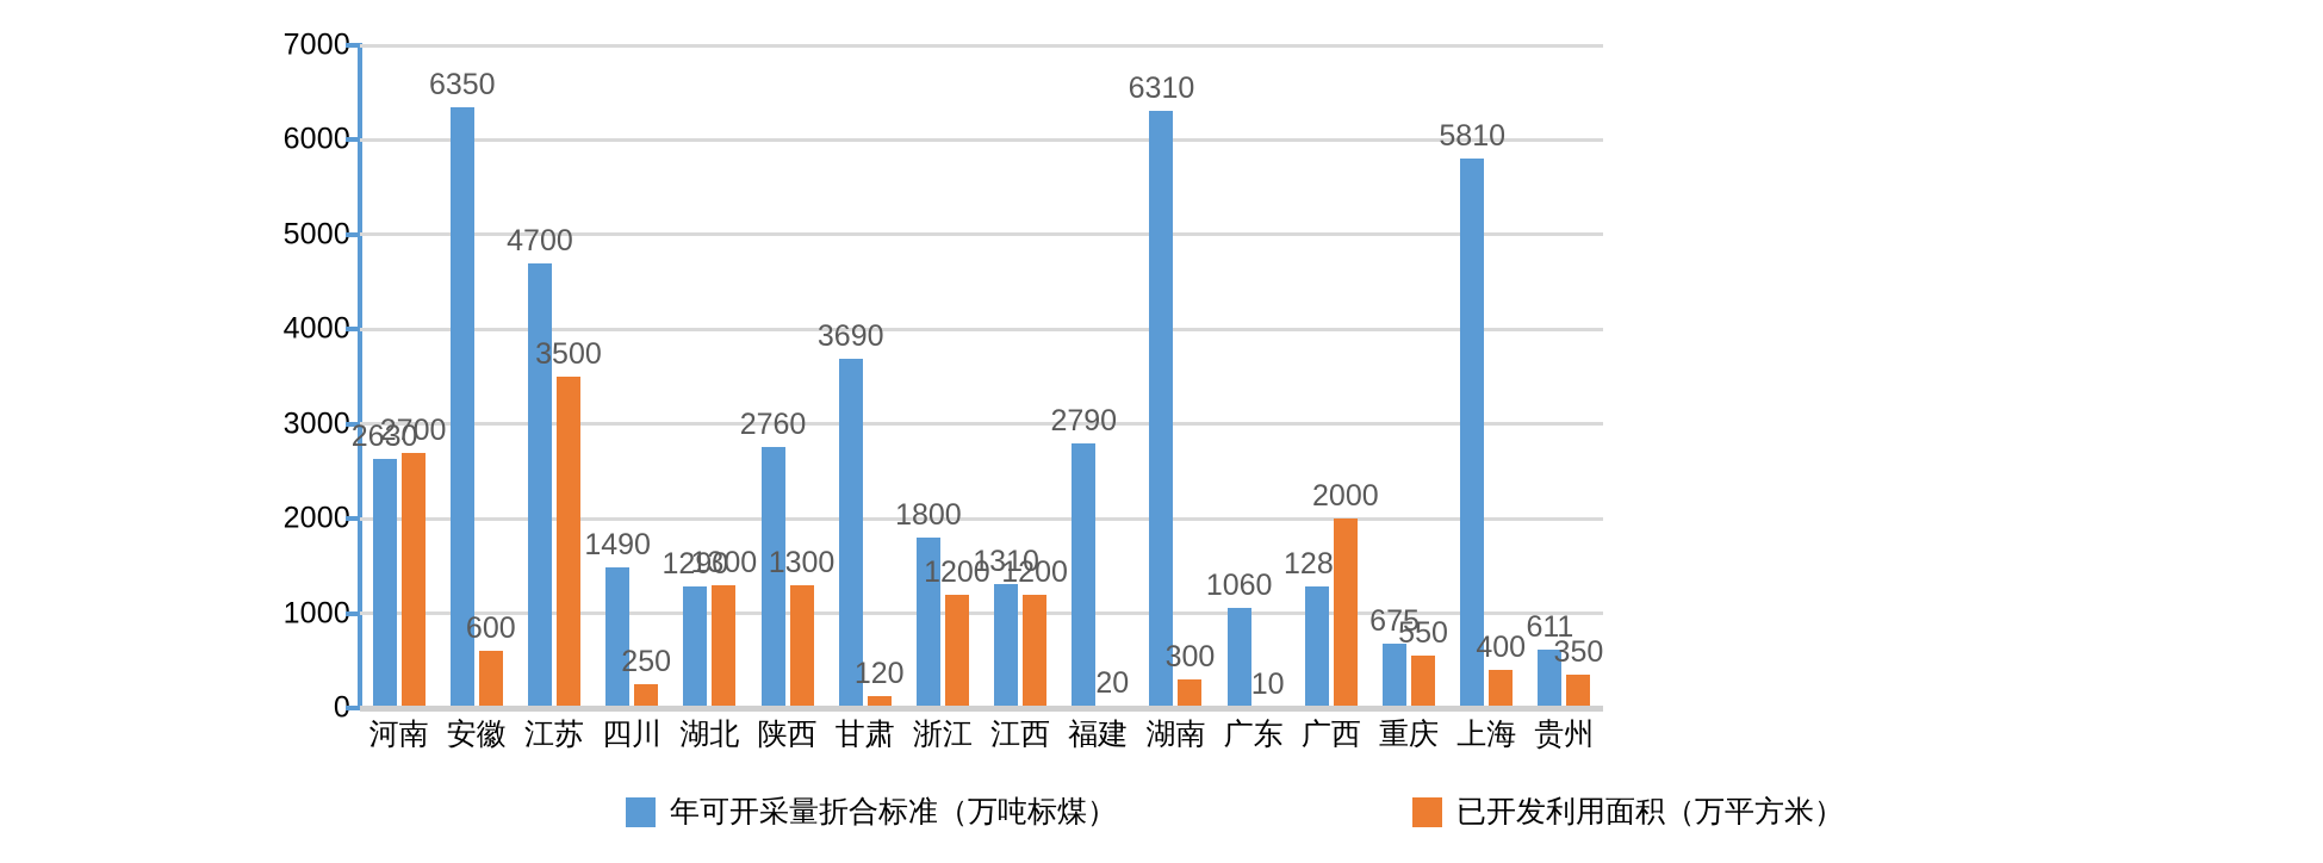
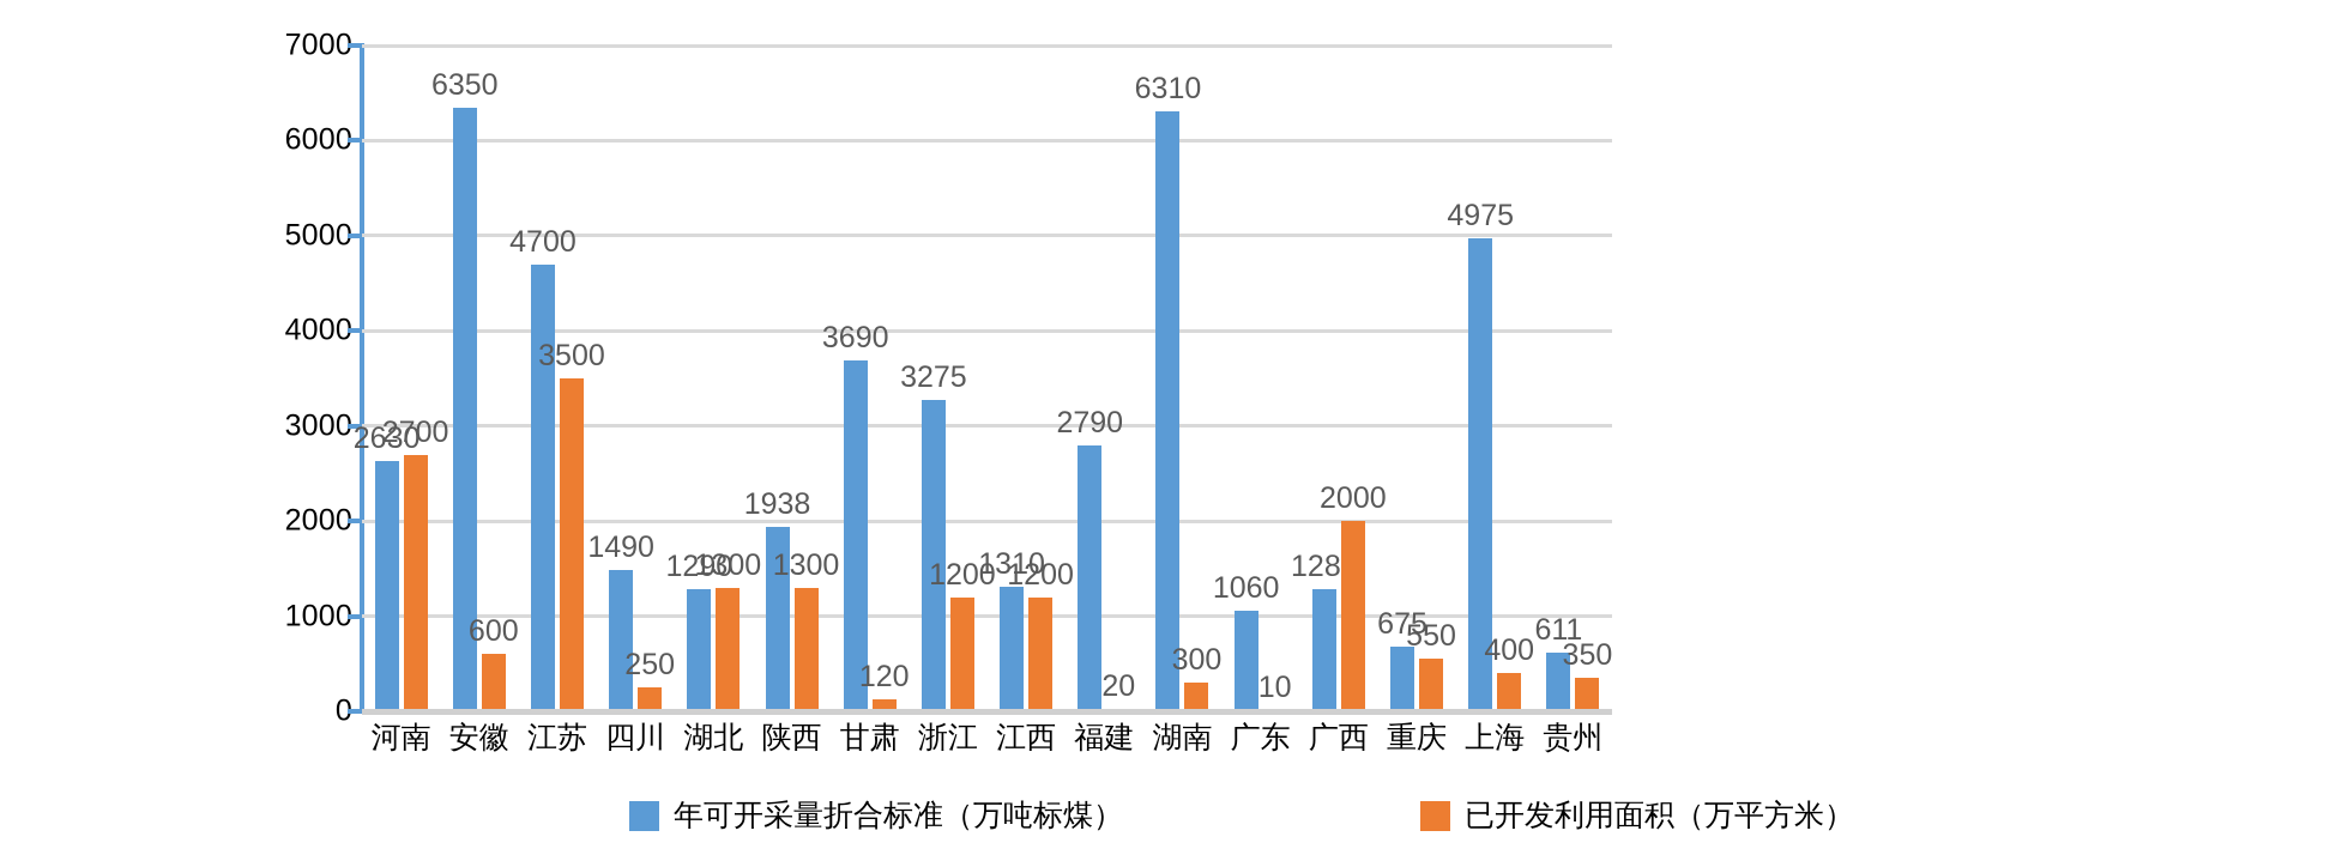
年可开采量折合标准（万吨标煤）/陕西: 2760 -> 1938
年可开采量折合标准（万吨标煤）/浙江: 1800 -> 3275
年可开采量折合标准（万吨标煤）/上海: 5810 -> 4975
